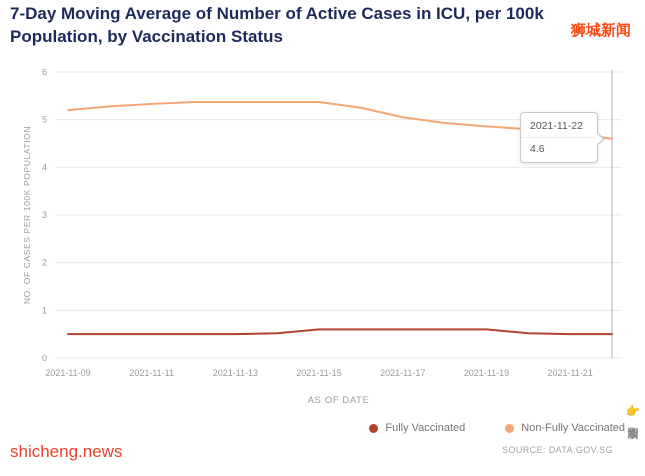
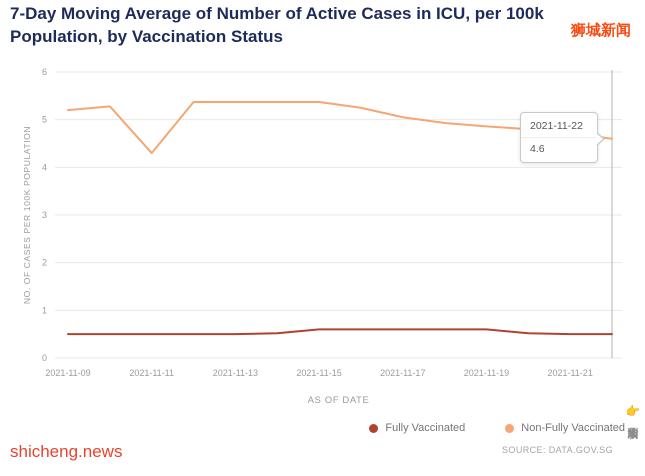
Non-Fully Vaccinated/2021-11-11: 5.3 -> 4.3
